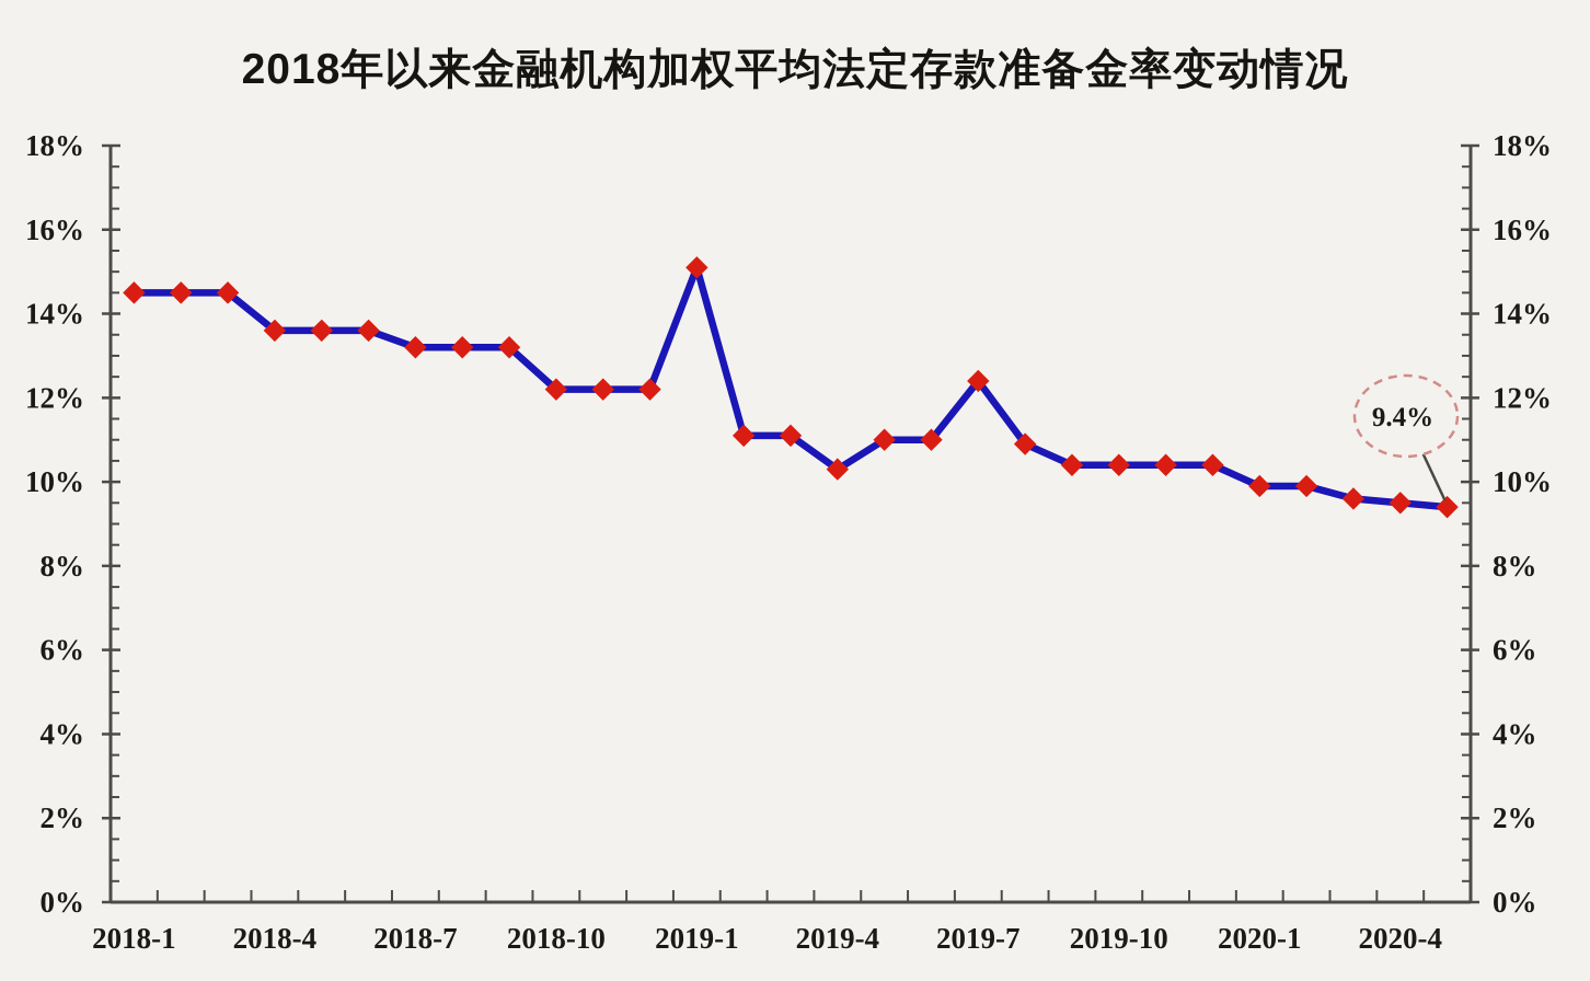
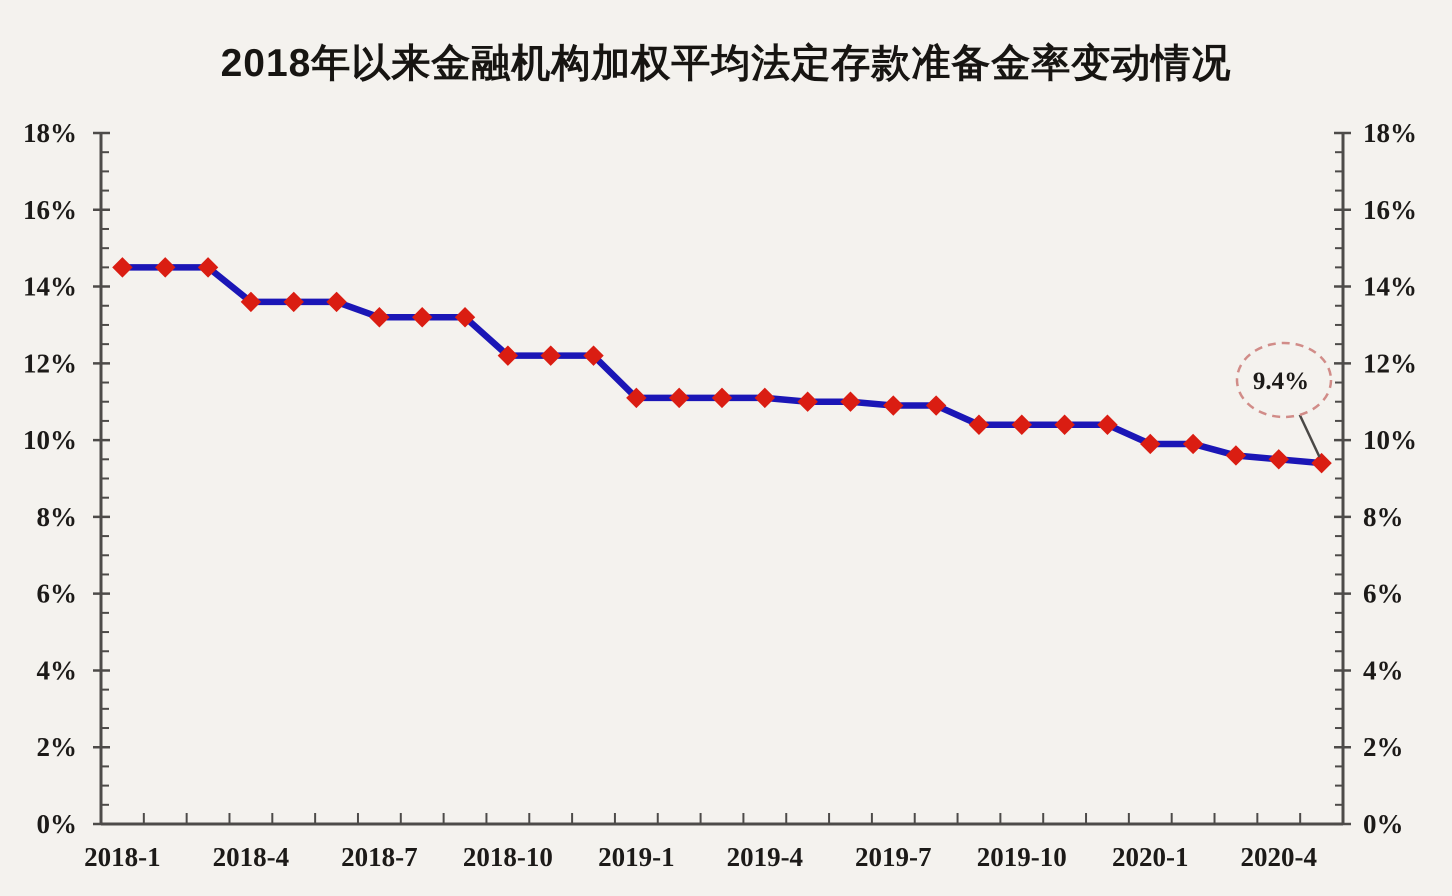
2019-1: 15.1% -> 11.1%
2019-4: 10.3% -> 11.1%
2019-7: 12.4% -> 10.9%
